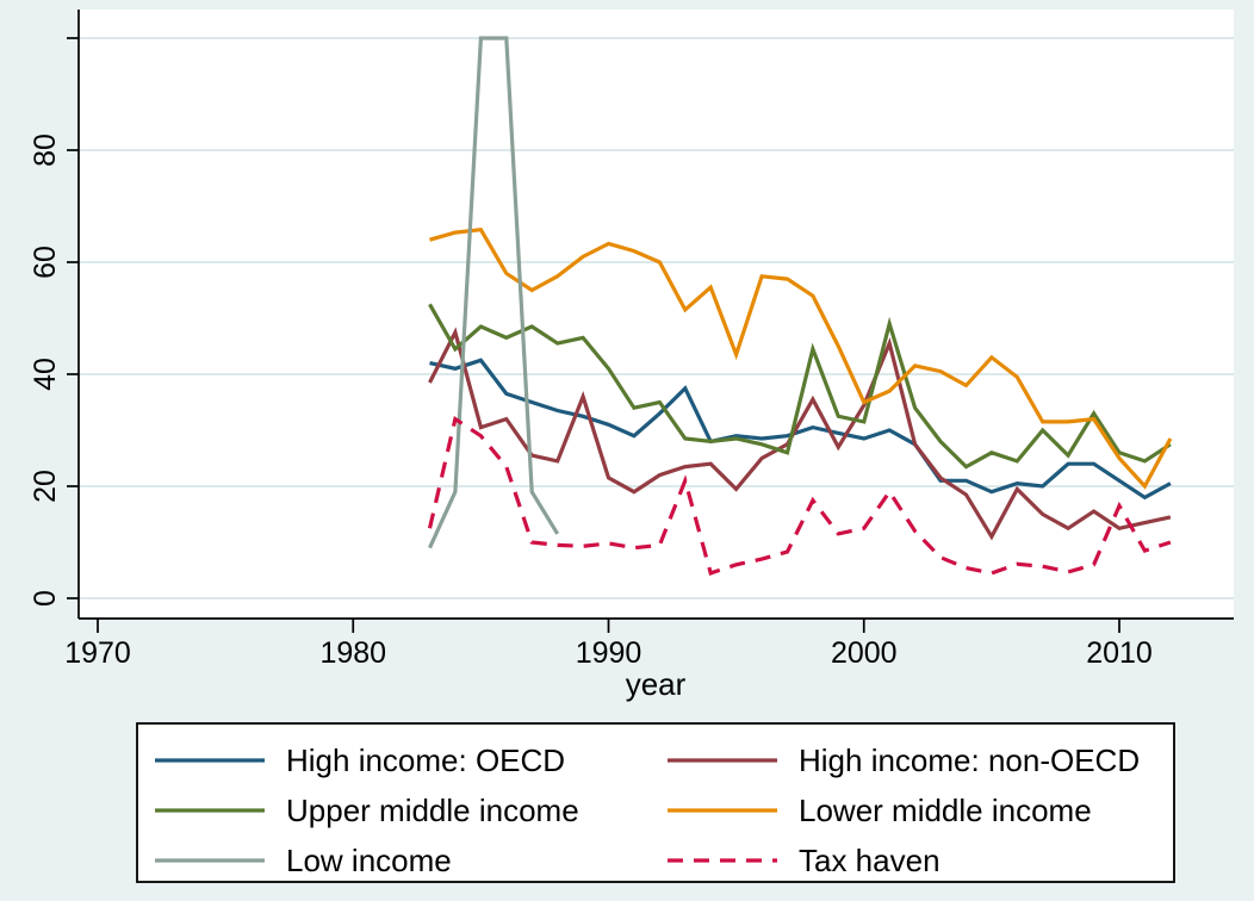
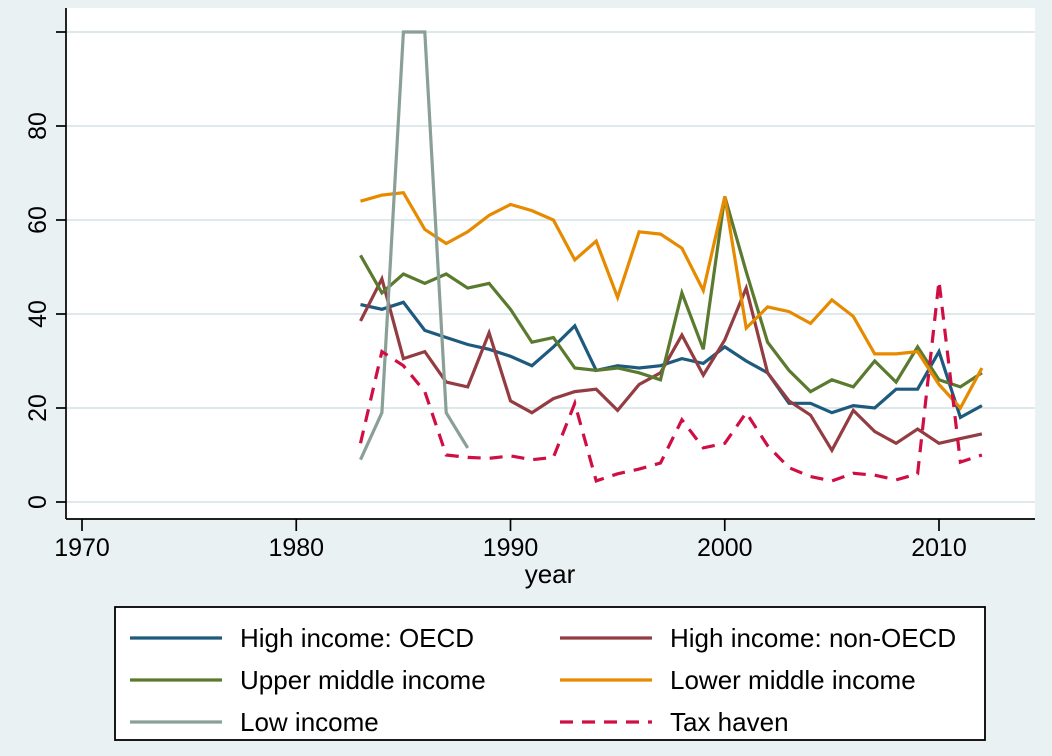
High income: OECD/2000: 28 -> 33
Upper middle income/2000: 32 -> 65
Lower middle income/2000: 35 -> 65
High income: OECD/2010: 21 -> 32
Tax haven/2010: 16 -> 47
